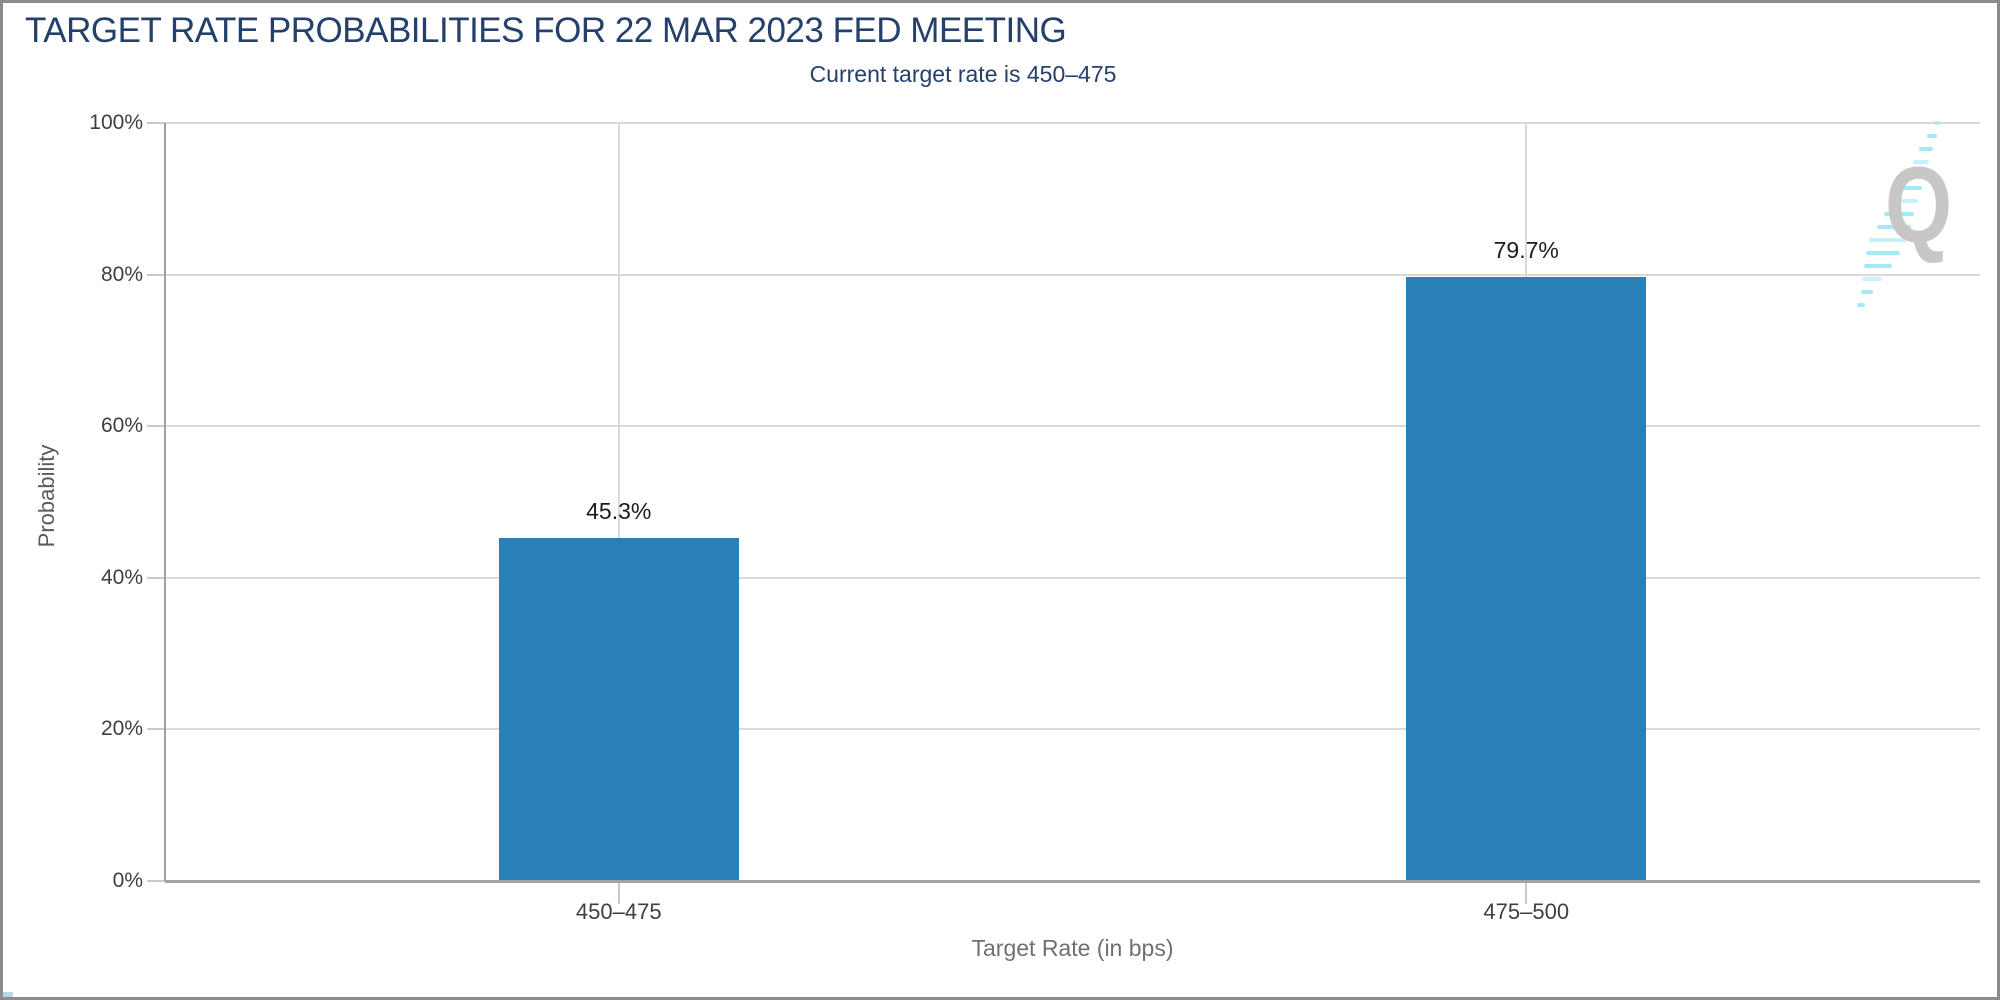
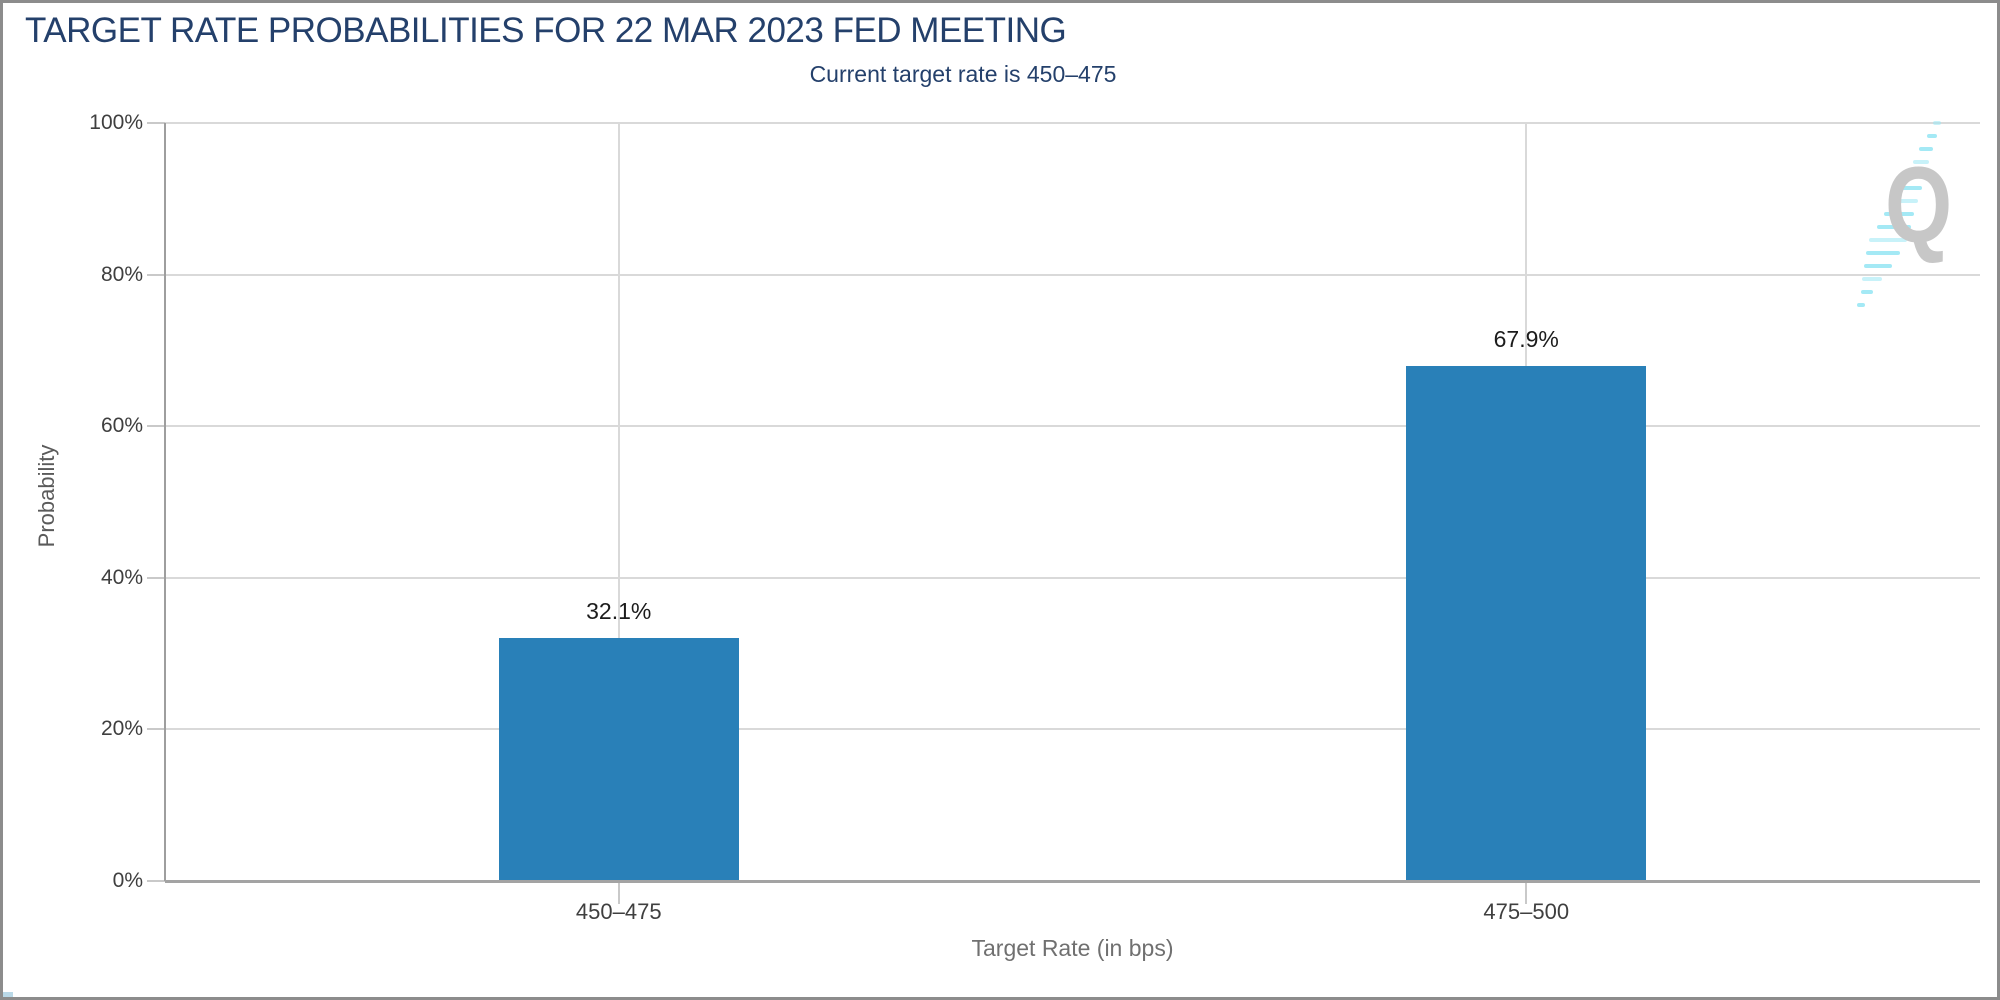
450–475: 45.3% -> 32.1%
475–500: 79.7% -> 67.9%
